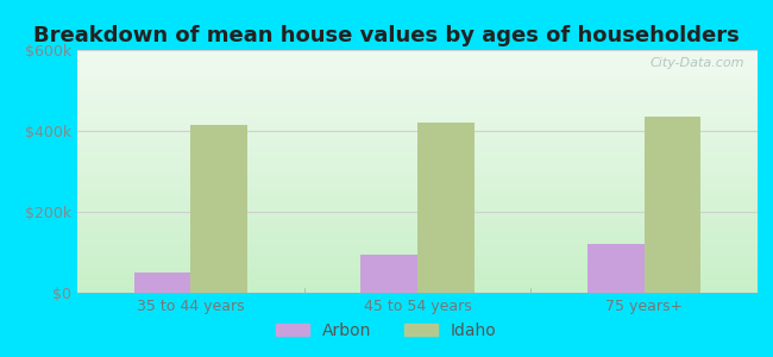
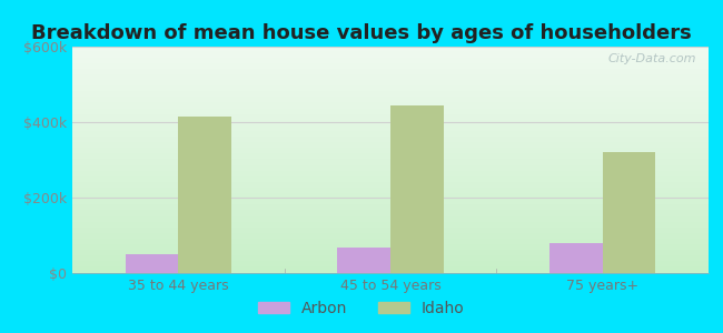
Arbon/45 to 54 years: $95k -> $68k
Idaho/45 to 54 years: $420k -> $445k
Arbon/75 years+: $120k -> $80k
Idaho/75 years+: $435k -> $320k
